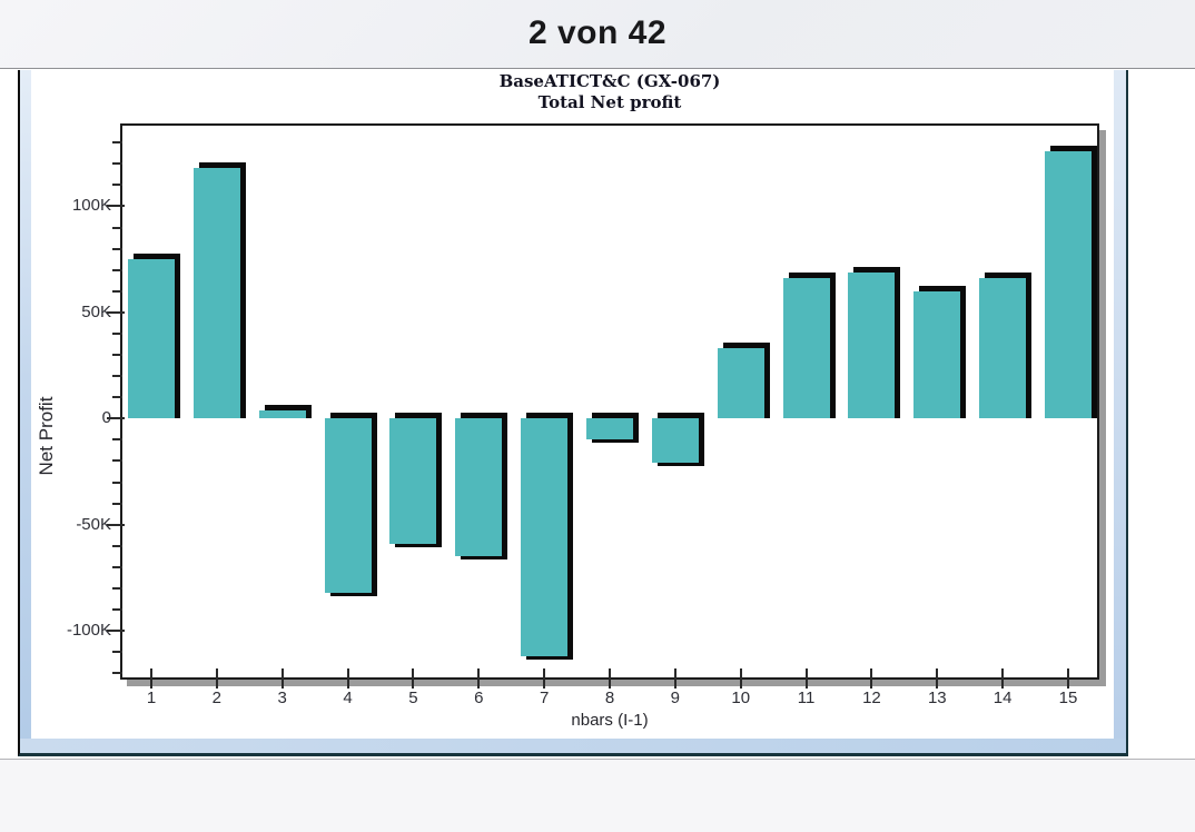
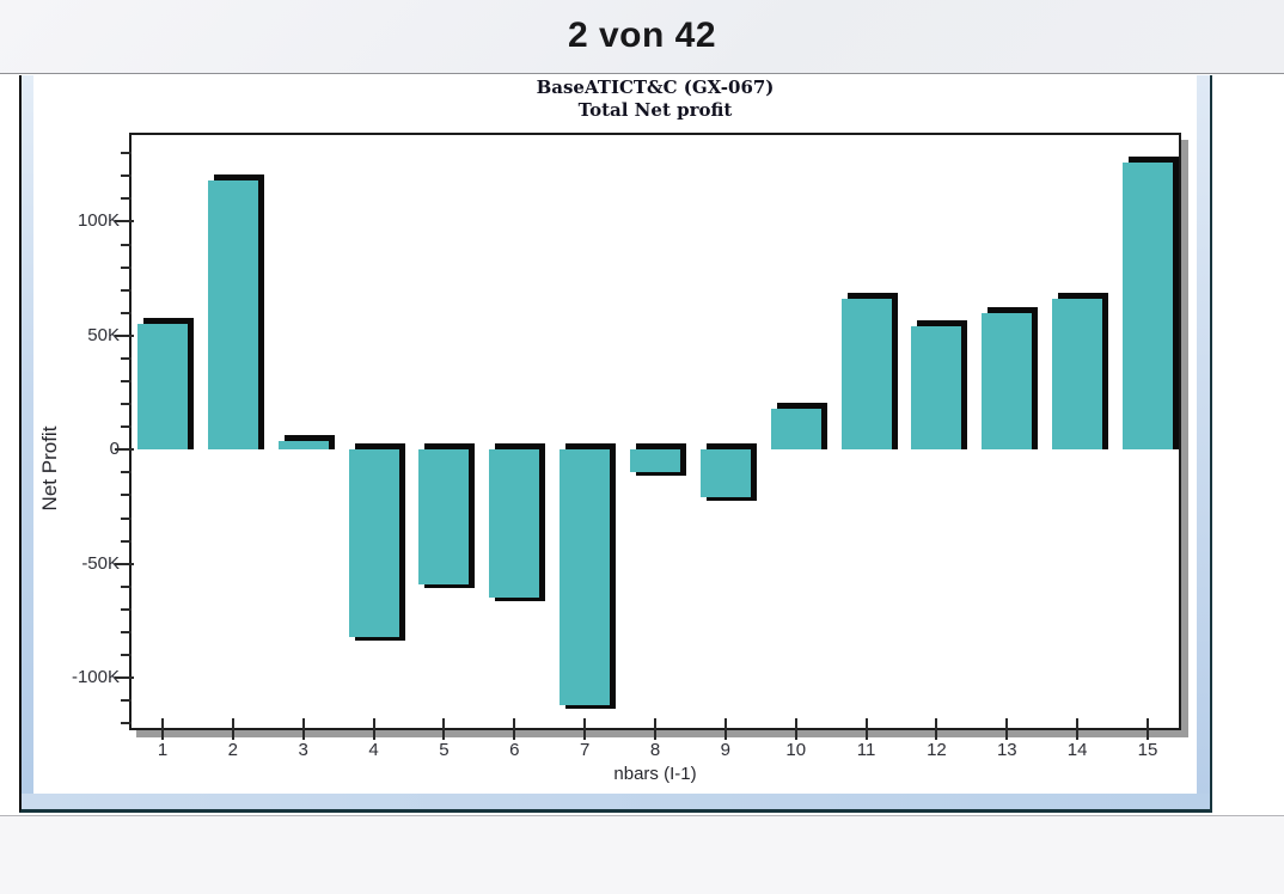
1: 75K -> 55K
10: 33K -> 18K
12: 69K -> 54K
